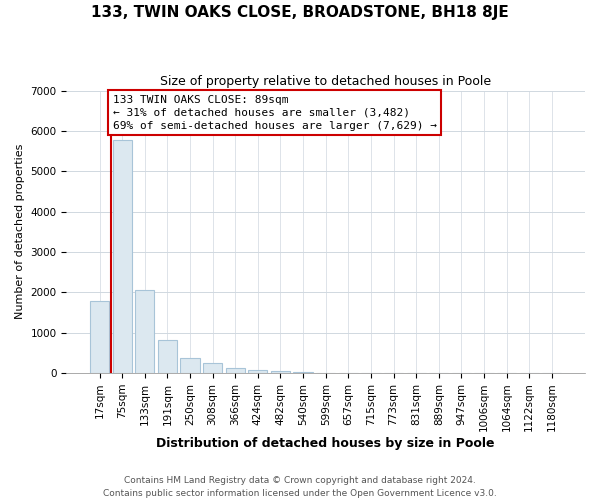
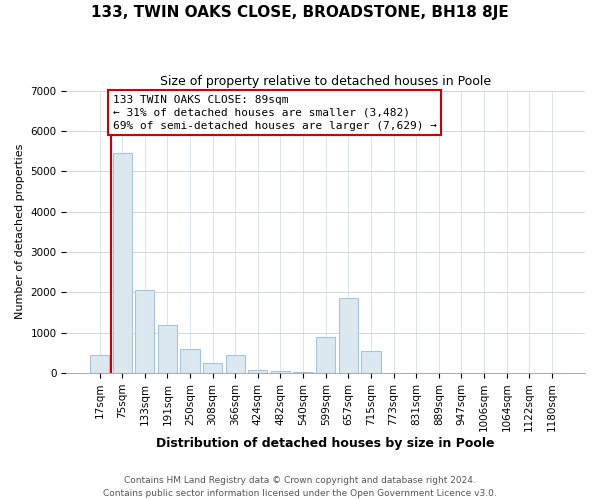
17sqm: 1780 -> 450
75sqm: 5780 -> 5450
191sqm: 810 -> 1200
250sqm: 370 -> 600
366sqm: 120 -> 450
599sqm: 10 -> 900
657sqm: 0 -> 1850
715sqm: 0 -> 550
